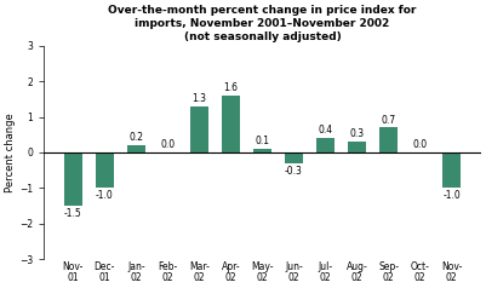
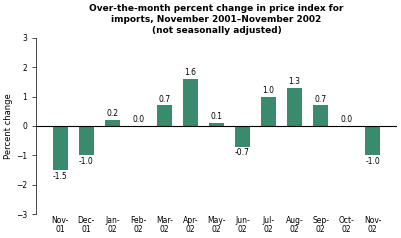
Mar- 02: 1.3 -> 0.7
Jun- 02: -0.3 -> -0.7
Jul- 02: 0.4 -> 1.0
Aug- 02: 0.3 -> 1.3
